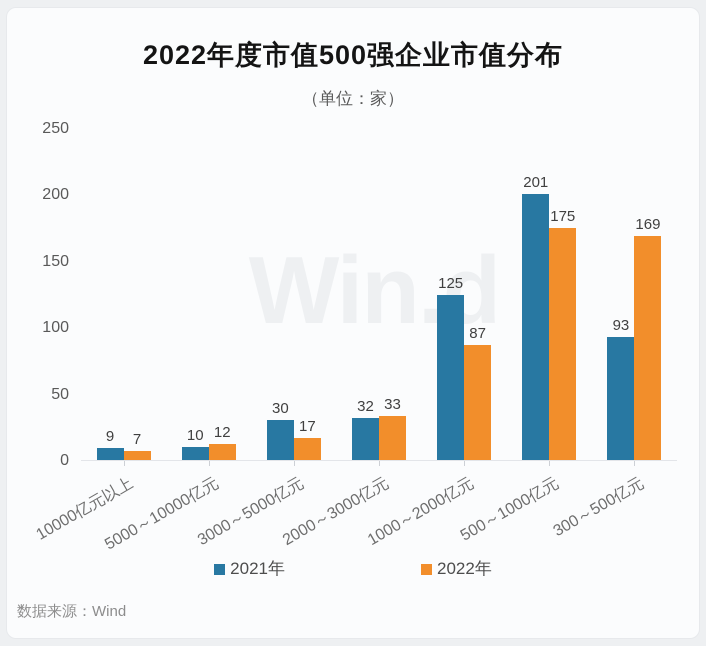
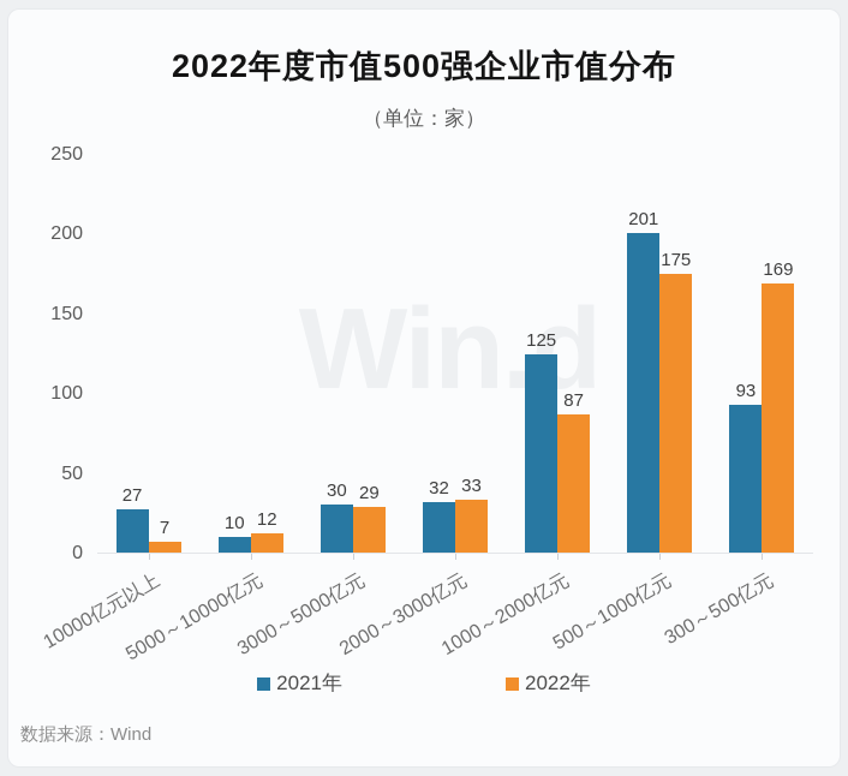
2021年/10000亿元以上: 9 -> 27
2022年/3000～5000亿元: 17 -> 29
